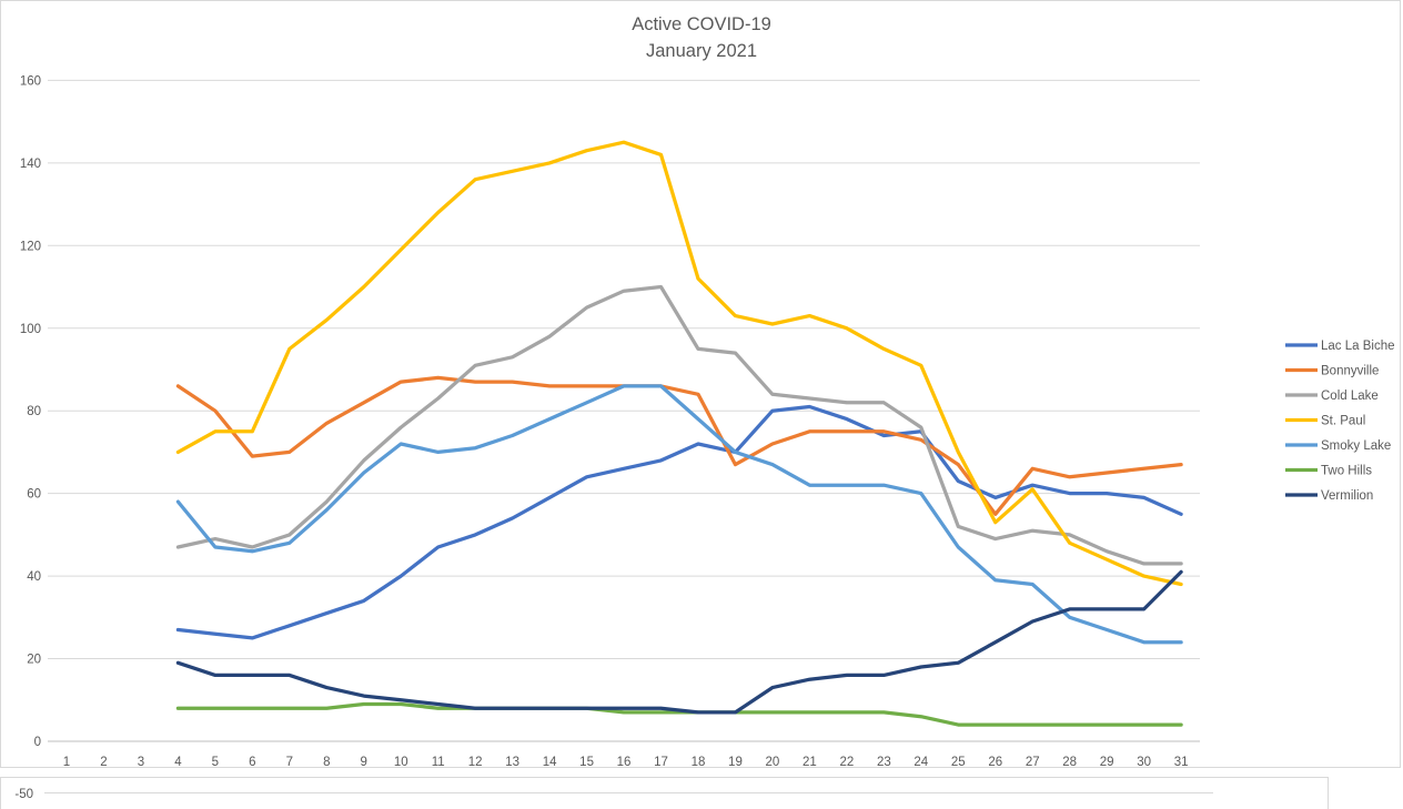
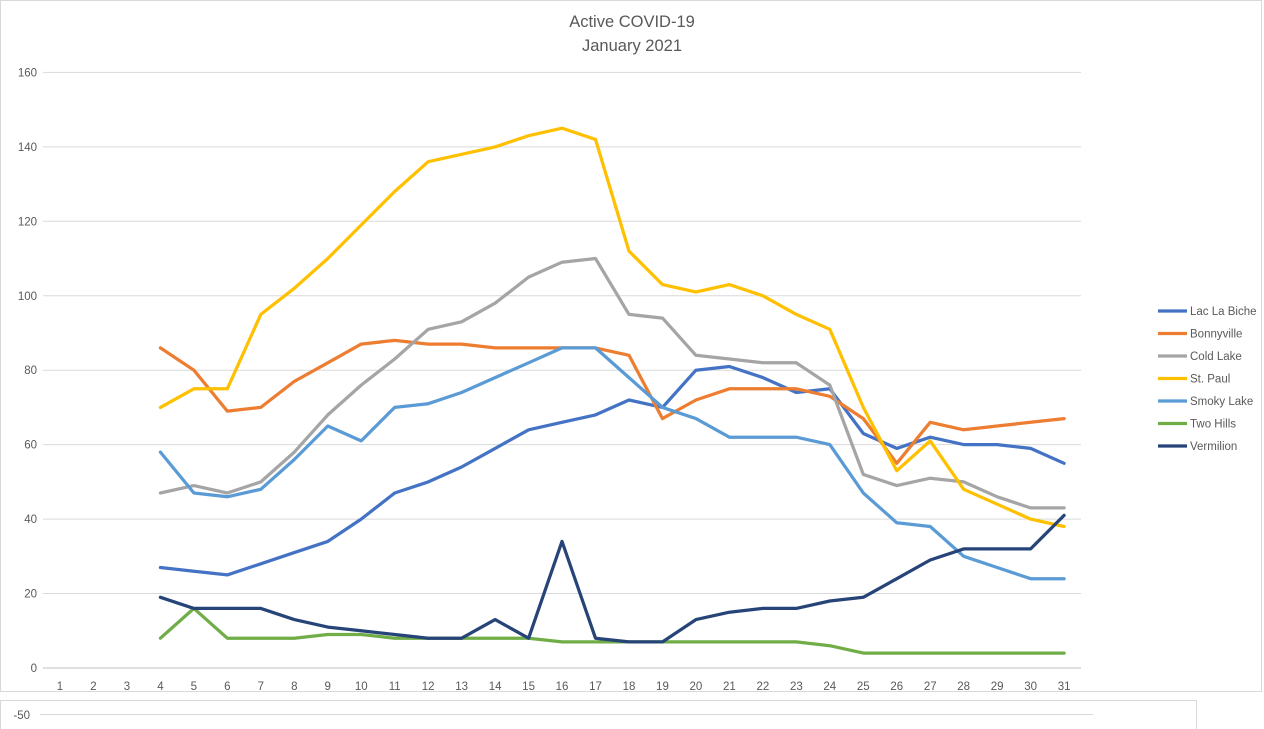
Two Hills/5: 8 -> 16
Smoky Lake/10: 72 -> 61
Vermilion/14: 8 -> 13
Vermilion/16: 8 -> 34
